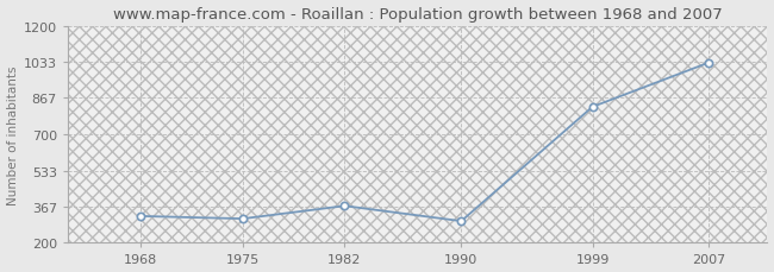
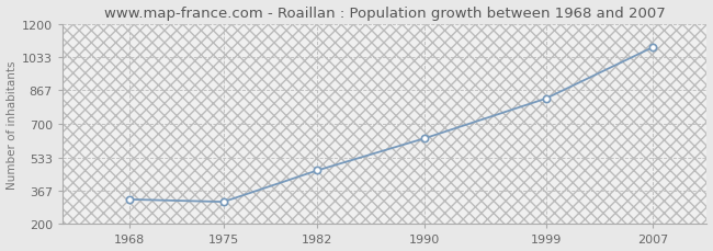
1982: 370 -> 470
1990: 300 -> 630
2007: 1030 -> 1080
